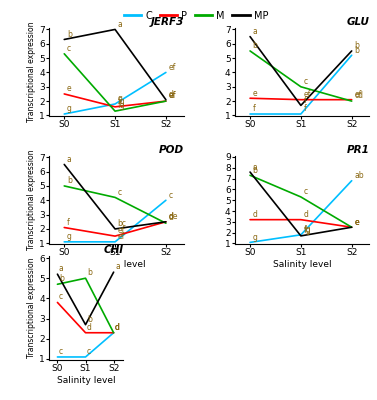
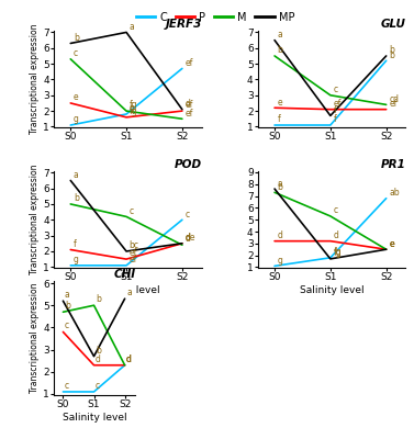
JERF3/M/S1: 1.3 -> 2.0
JERF3/C/S2: 4.0 -> 4.7
JERF3/M/S2: 2.0 -> 1.5
GLU/M/S2: 2.0 -> 2.4
